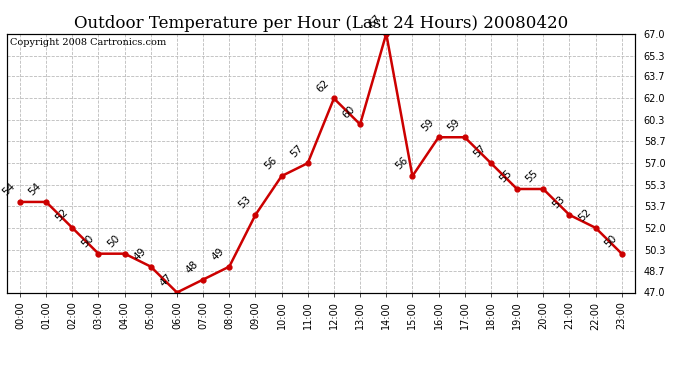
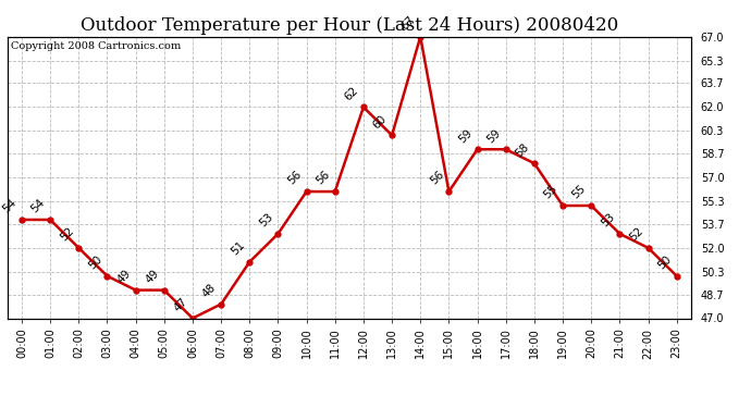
04:00: 50 -> 49
08:00: 49 -> 51
11:00: 57 -> 56
18:00: 57 -> 58
